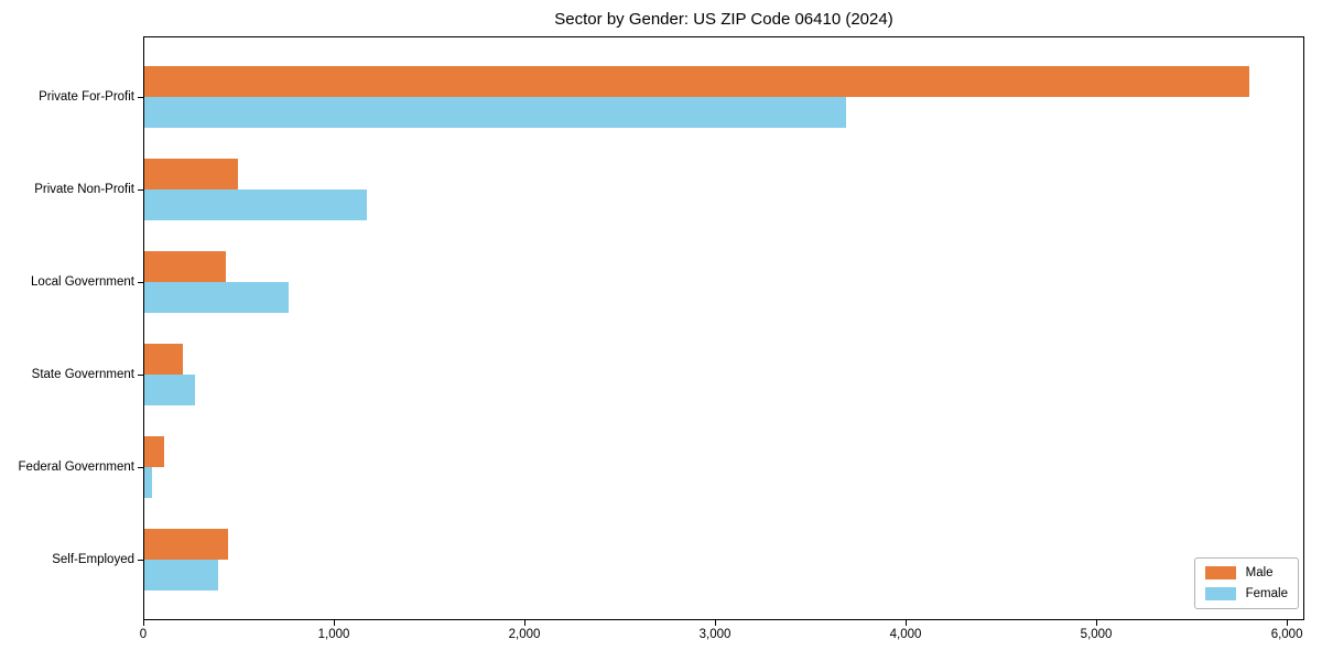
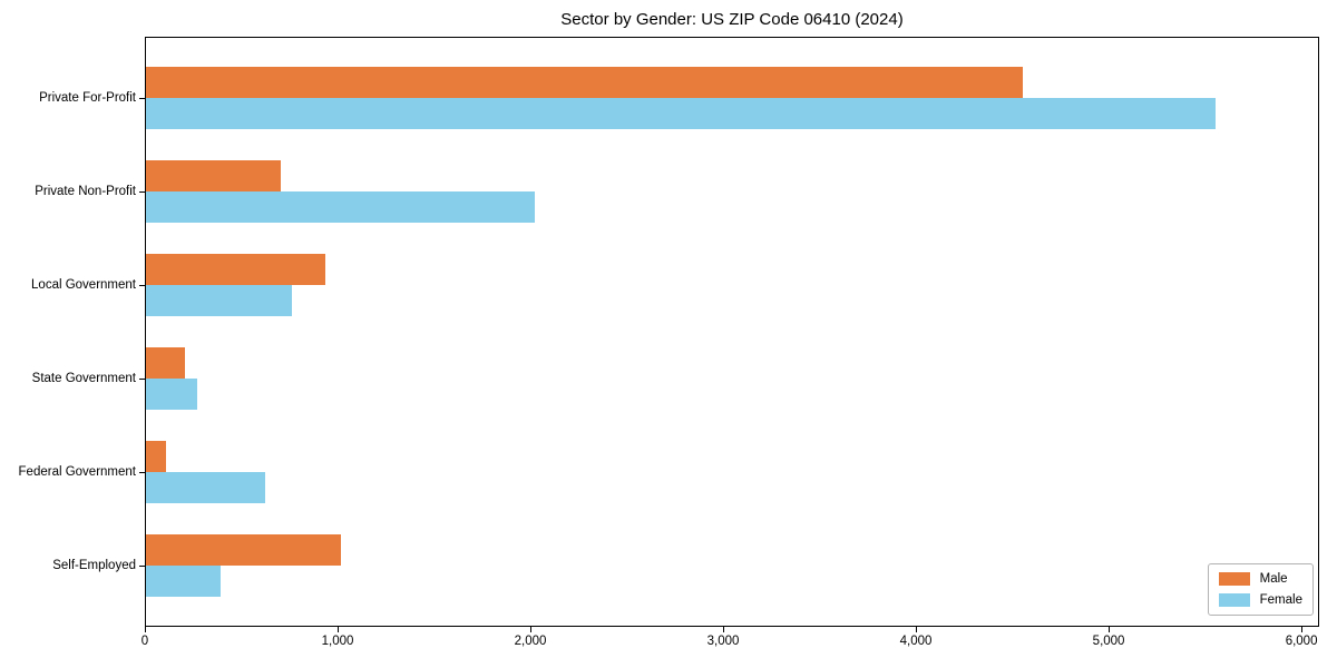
Male/Private For-Profit: 5800 -> 4550
Female/Private For-Profit: 3680 -> 5550
Male/Private Non-Profit: 490 -> 700
Female/Private Non-Profit: 1170 -> 2020
Male/Local Government: 430 -> 930
Female/Federal Government: 40 -> 620
Male/Self-Employed: 440 -> 1010
